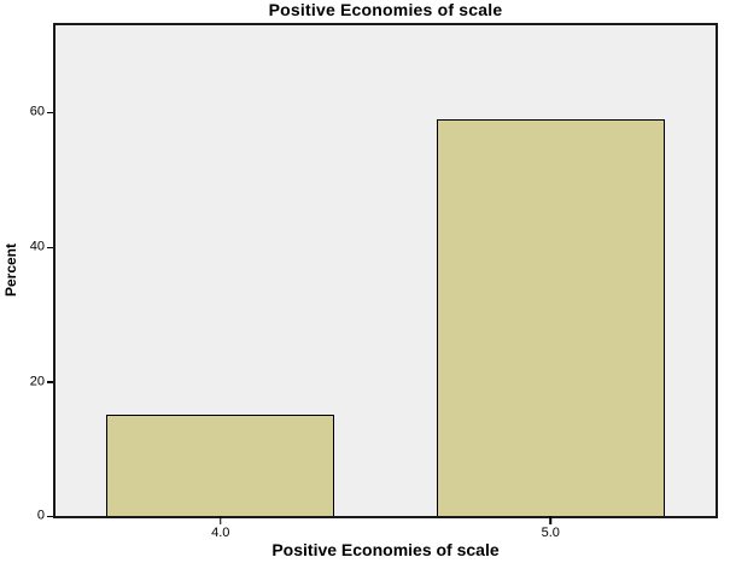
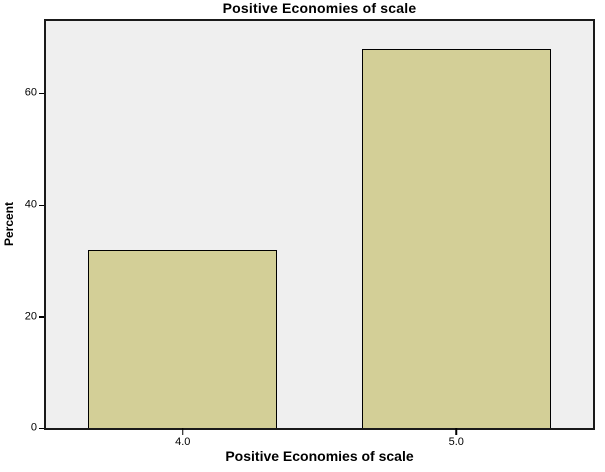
4.0: 15 -> 32
5.0: 59 -> 68
